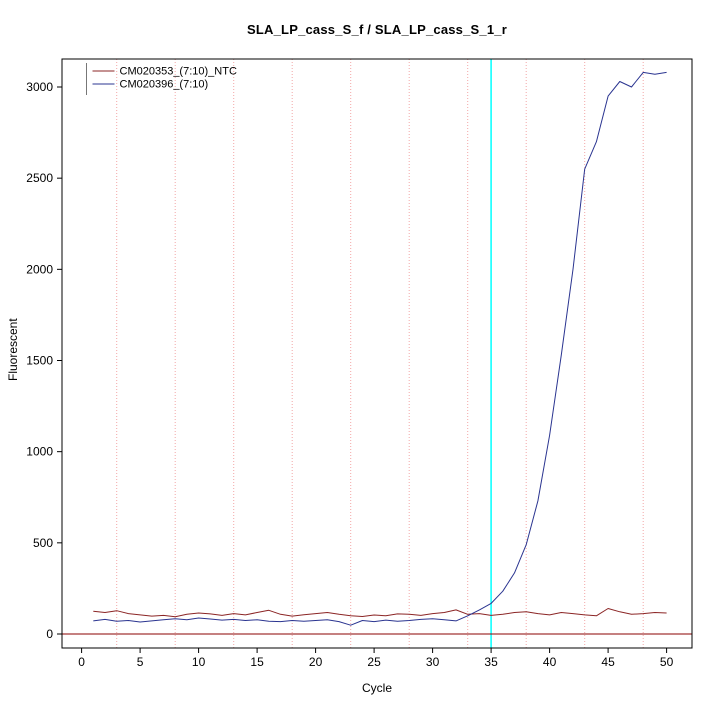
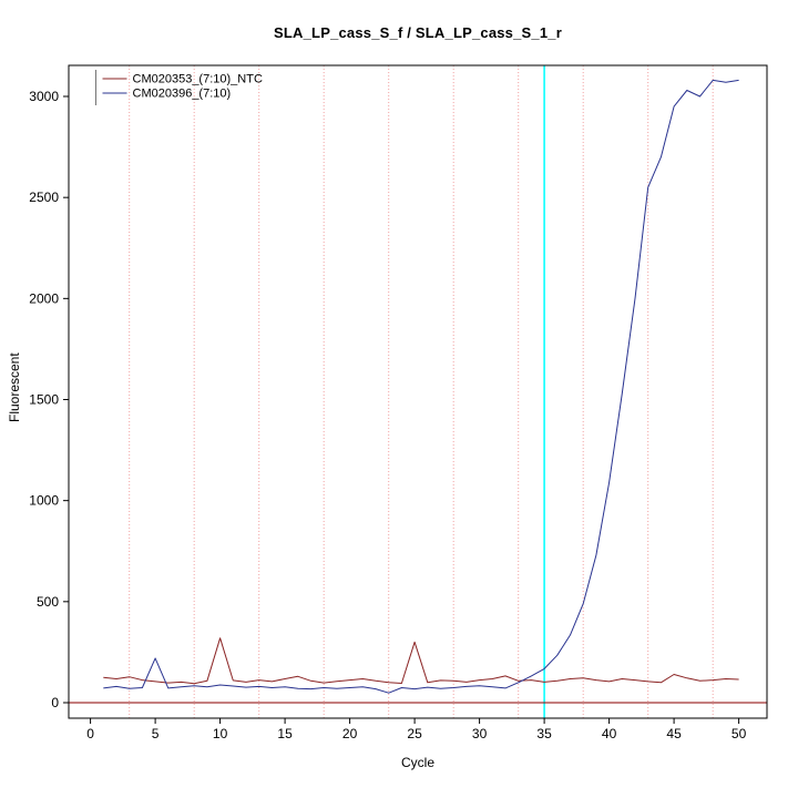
CM020396_(7:10)/5: 70 -> 220
CM020353_(7:10)_NTC/10: 120 -> 320
CM020353_(7:10)_NTC/25: 100 -> 300
